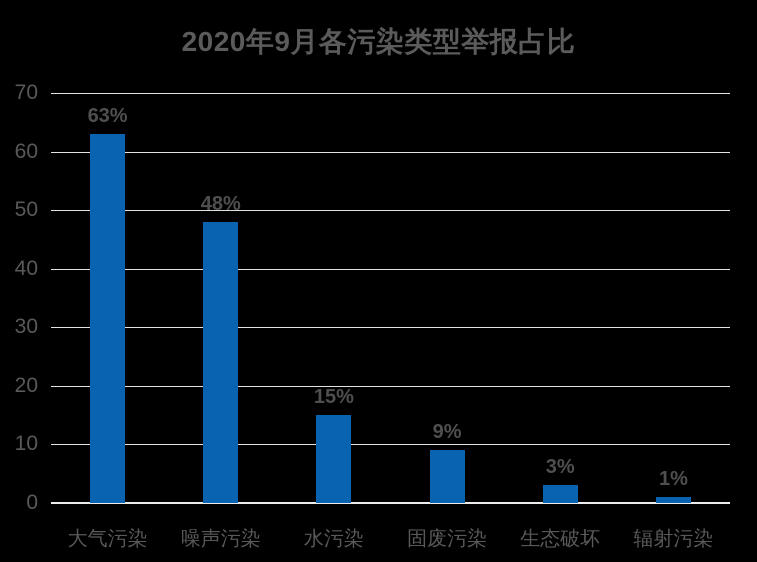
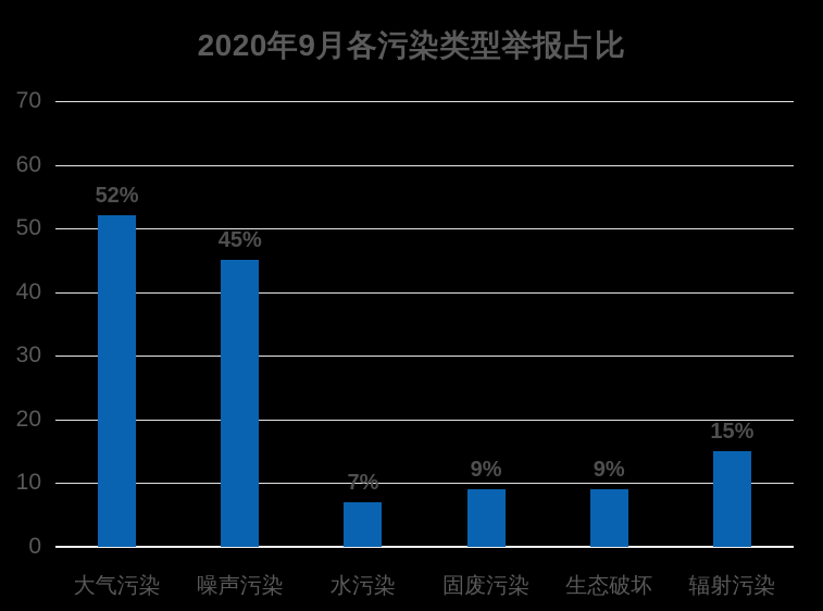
大气污染: 63% -> 52%
噪声污染: 48% -> 45%
水污染: 15% -> 7%
生态破坏: 3% -> 9%
辐射污染: 1% -> 15%
